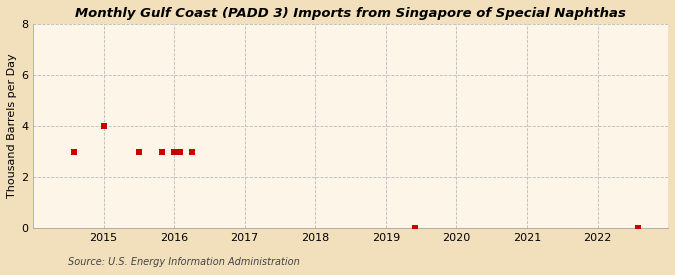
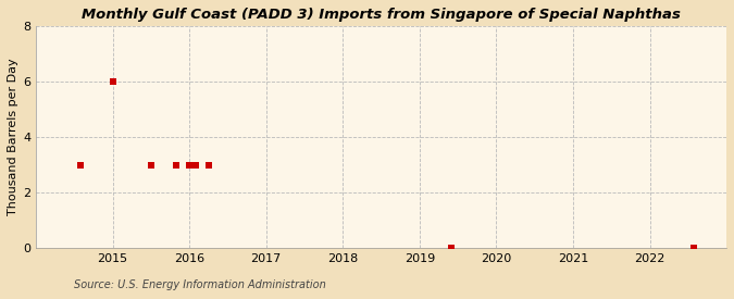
2015: 4.00 -> 6.00
